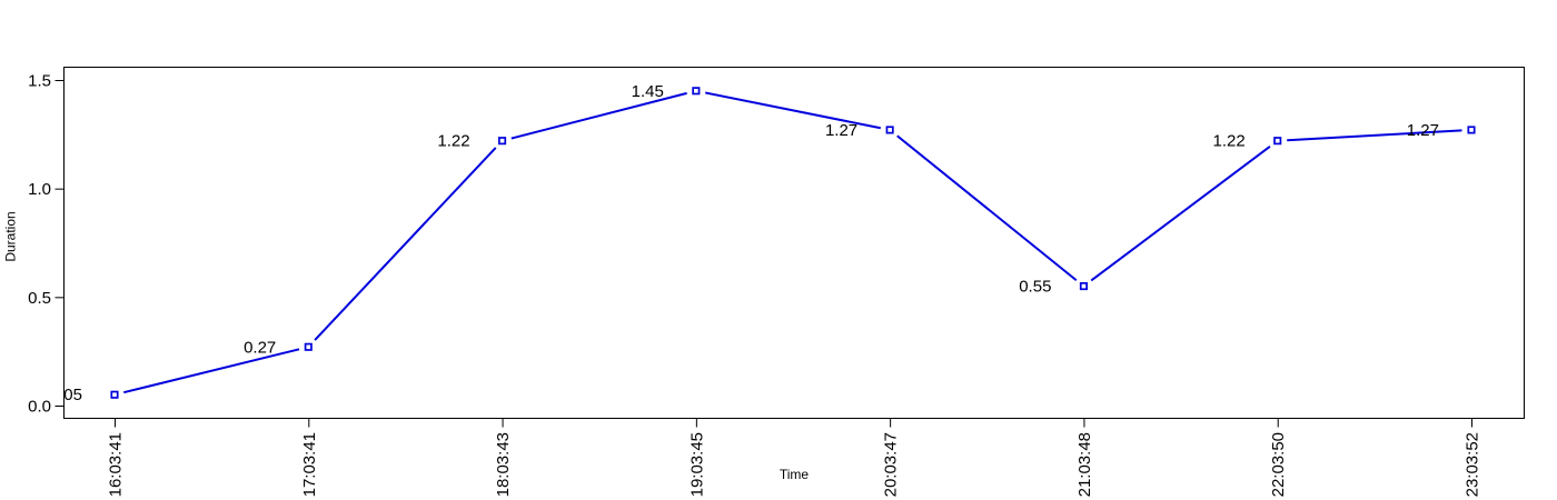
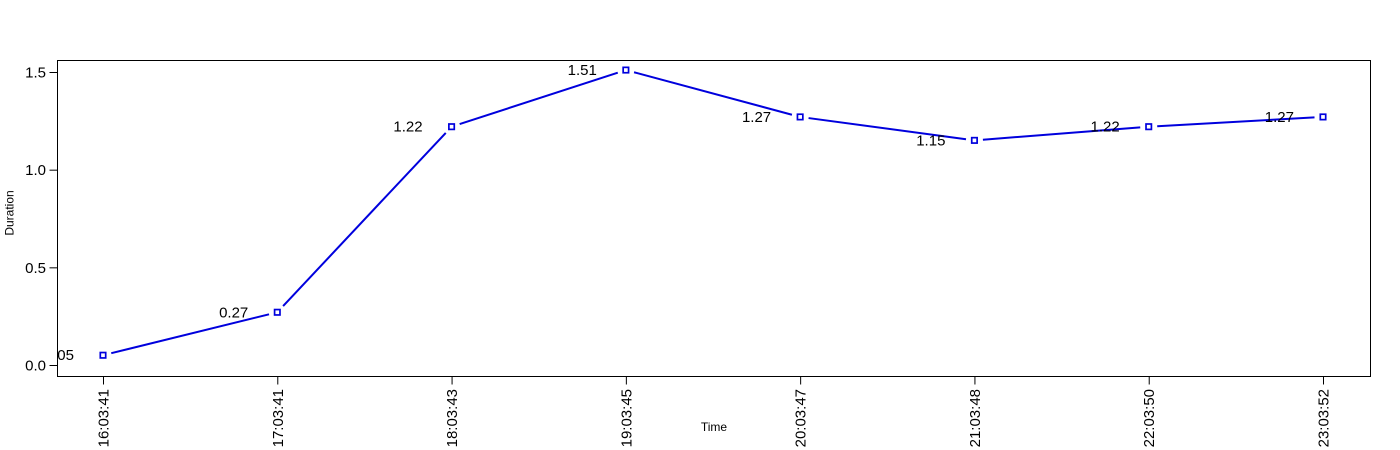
19:03:45: 1.45 -> 1.51
21:03:48: 0.55 -> 1.15
